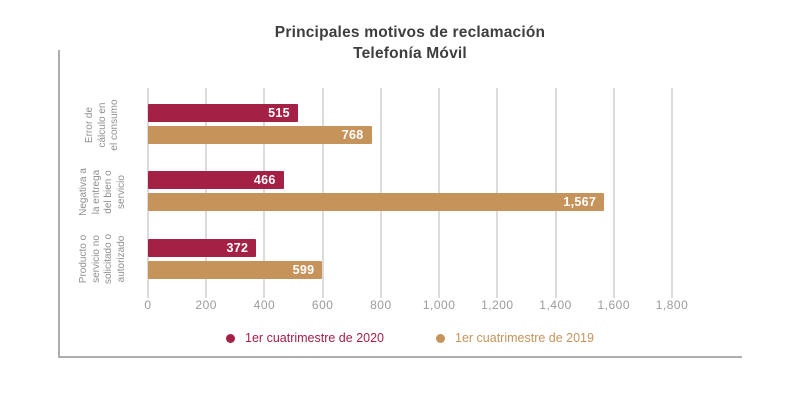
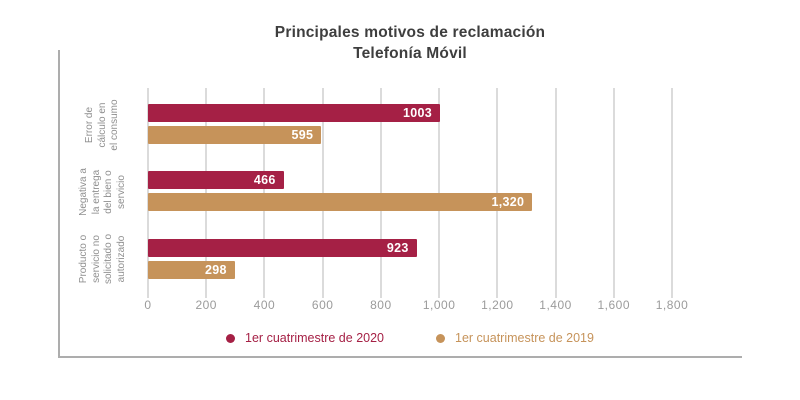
1er cuatrimestre de 2020/Error de cálculo en el consumo: 515 -> 1003
1er cuatrimestre de 2019/Error de cálculo en el consumo: 768 -> 595
1er cuatrimestre de 2019/Negativa a la entrega del bien o servicio: 1,567 -> 1,320
1er cuatrimestre de 2020/Producto o servicio no solicitado o autorizado: 372 -> 923
1er cuatrimestre de 2019/Producto o servicio no solicitado o autorizado: 599 -> 298
